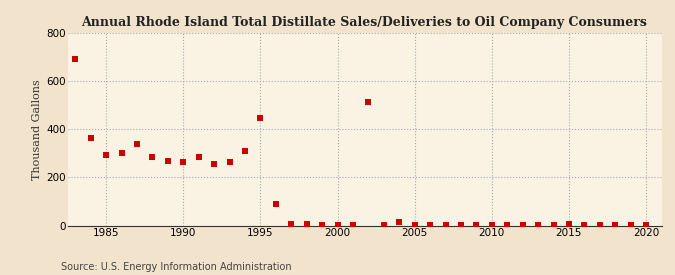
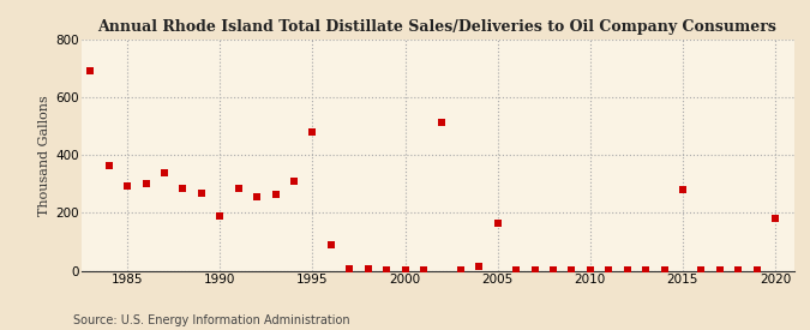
1990: 265 -> 190
1995: 445 -> 480
2005: 3 -> 165
2015: 8 -> 280
2020: 3 -> 180
